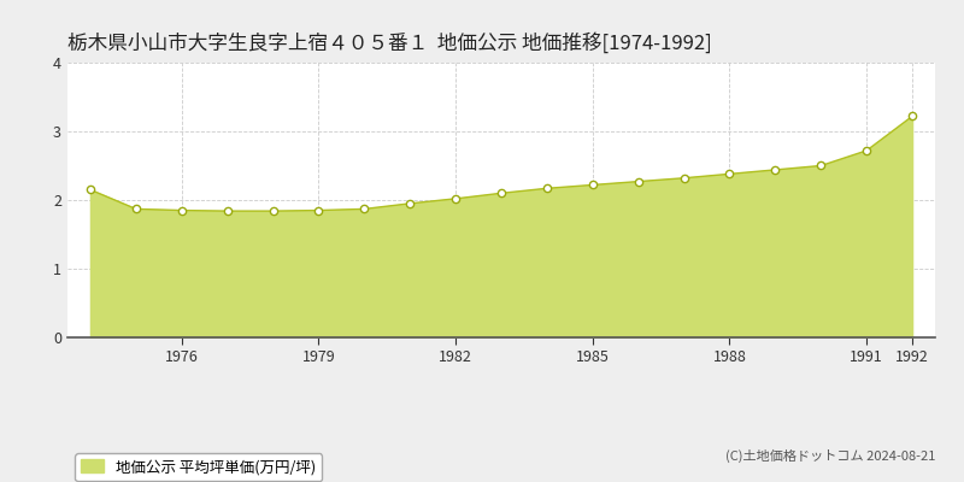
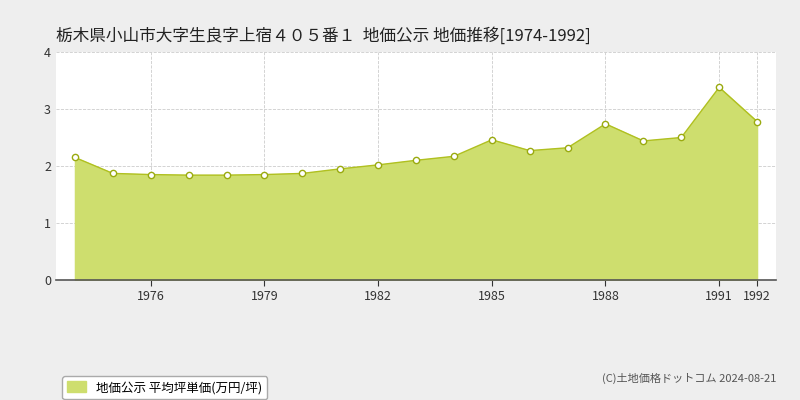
1985: 2.22 -> 2.46
1988: 2.38 -> 2.74
1991: 2.72 -> 3.38
1992: 3.22 -> 2.78
